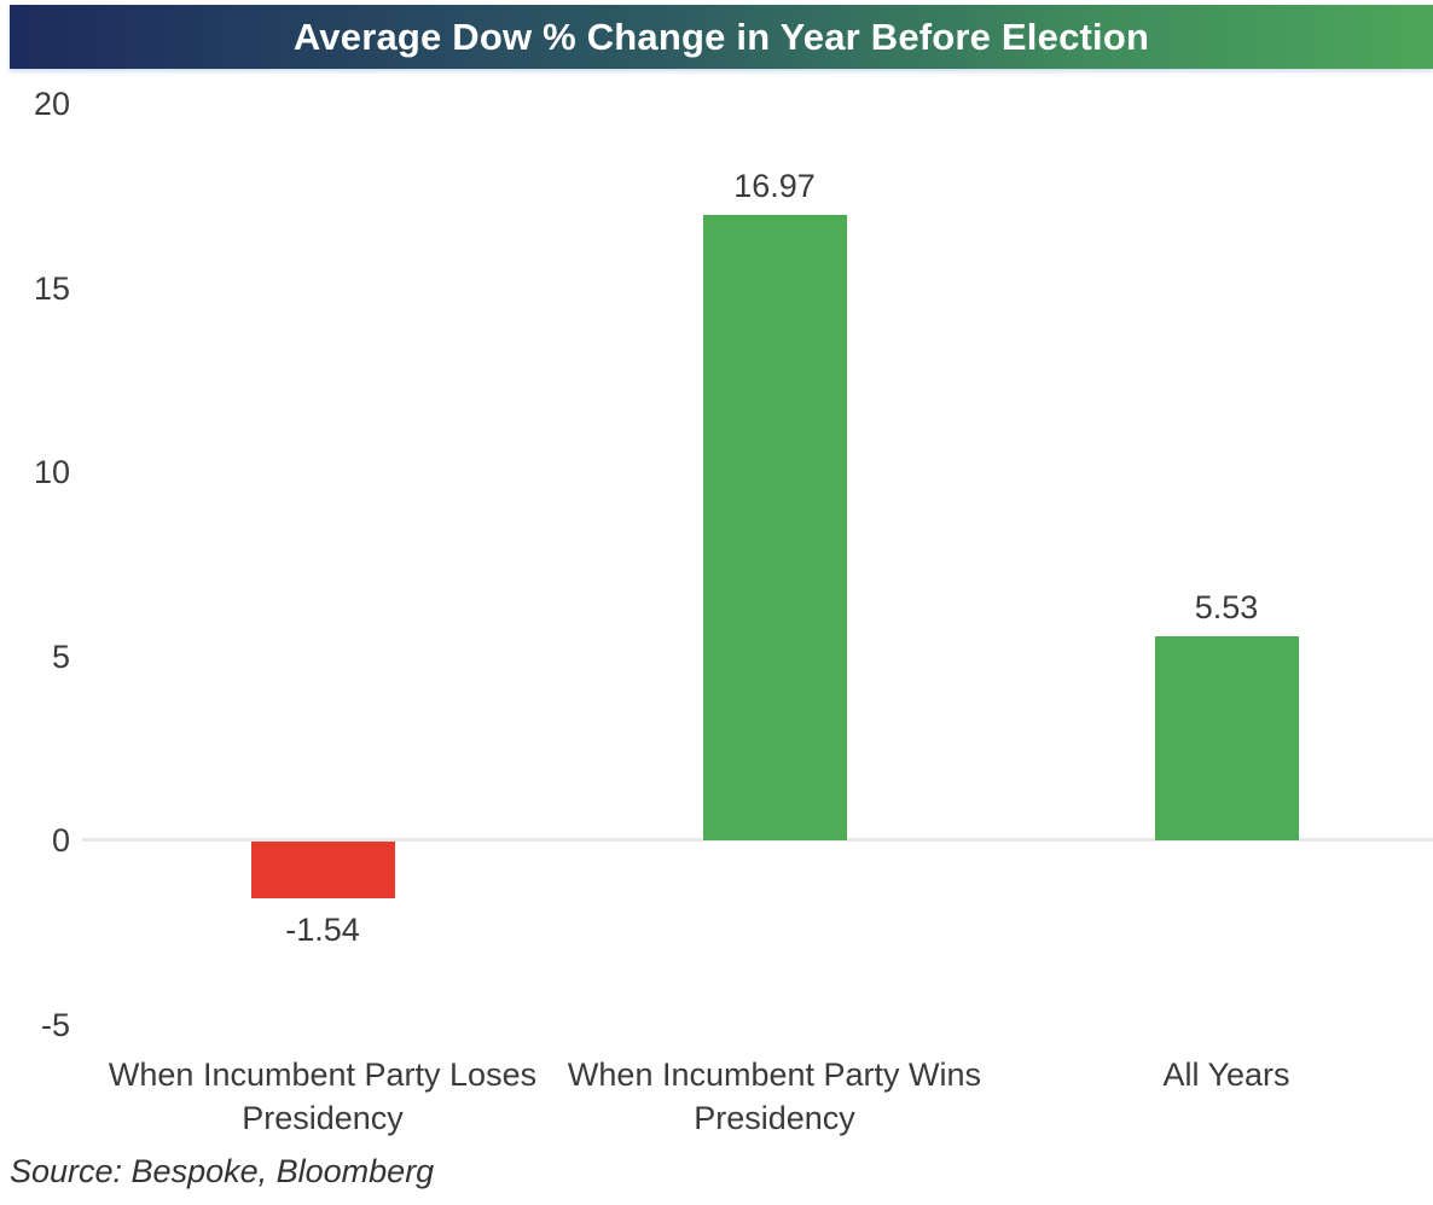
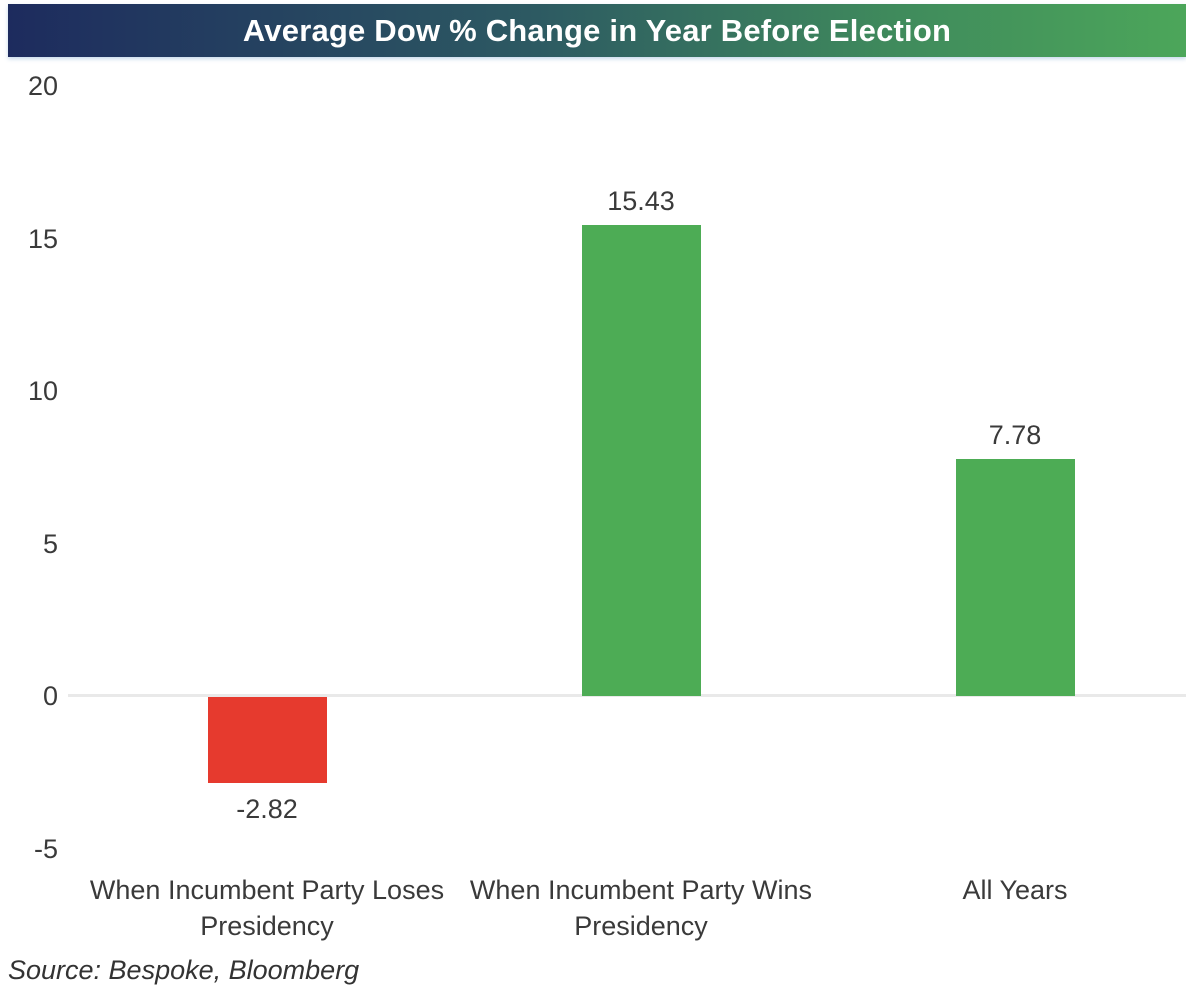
When Incumbent Party Loses Presidency: -1.54 -> -2.82
When Incumbent Party Wins Presidency: 16.97 -> 15.43
All Years: 5.53 -> 7.78
